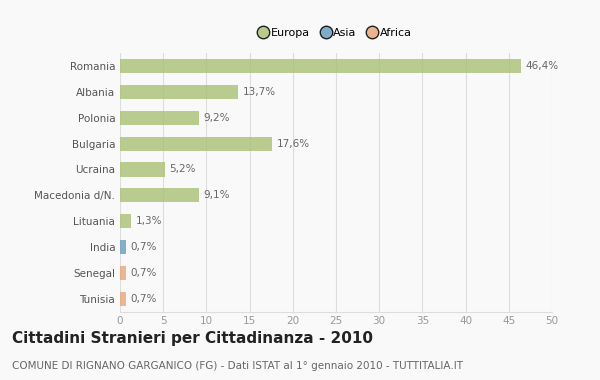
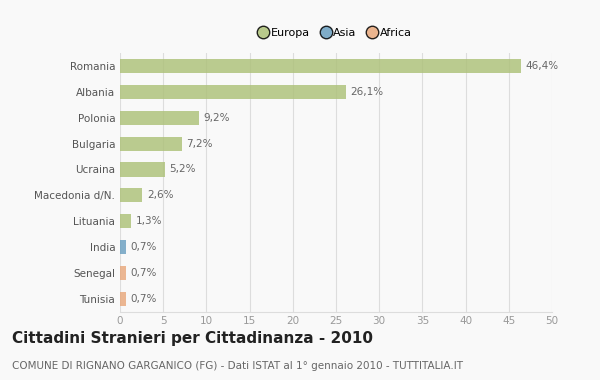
Albania: 13,7% -> 26,1%
Bulgaria: 17,6% -> 7,2%
Macedonia d/N.: 9,1% -> 2,6%
